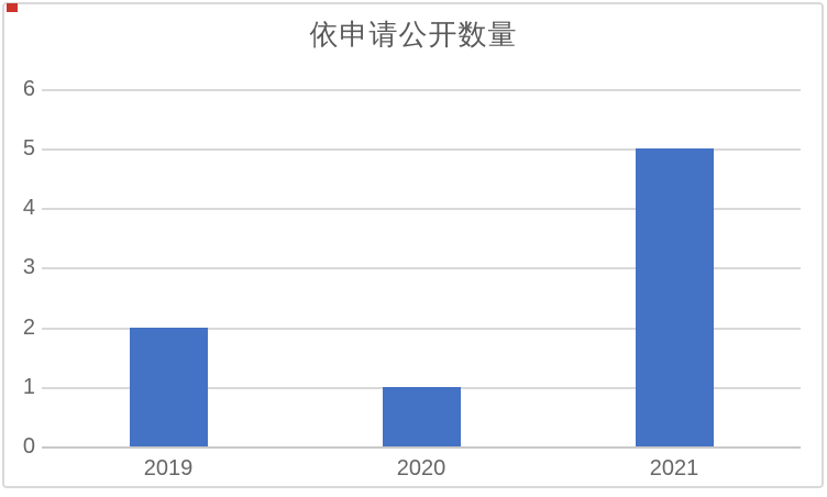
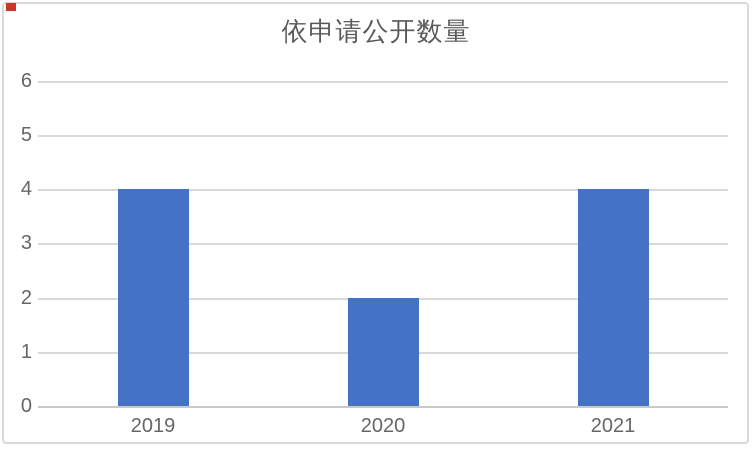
2019: 2 -> 4
2020: 1 -> 2
2021: 5 -> 4
